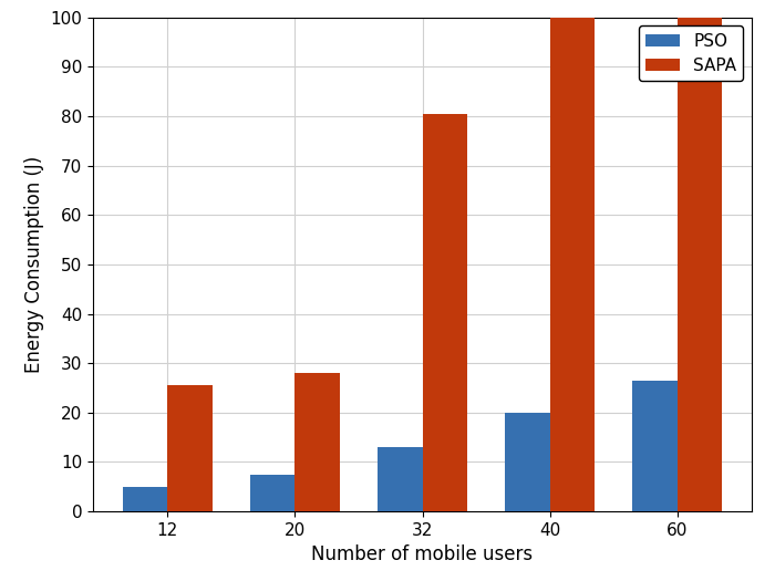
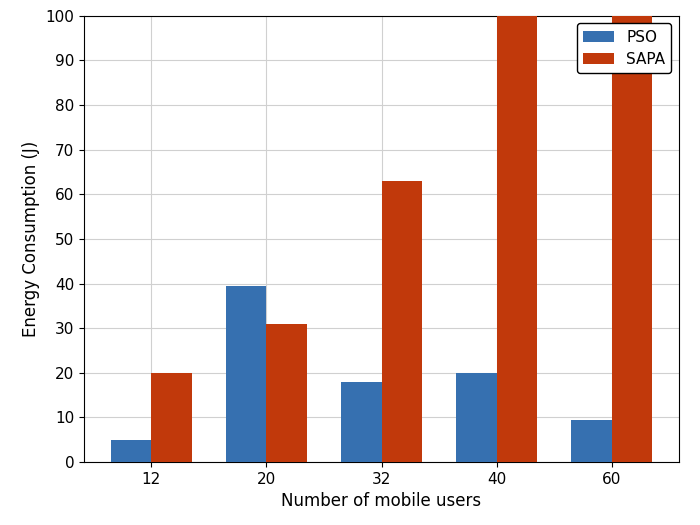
SAPA/12: 25.5 -> 20.0
PSO/20: 7.5 -> 39.5
SAPA/20: 28.0 -> 31.0
PSO/32: 13.0 -> 18.0
SAPA/32: 80.5 -> 63.0
PSO/60: 26.5 -> 9.5
